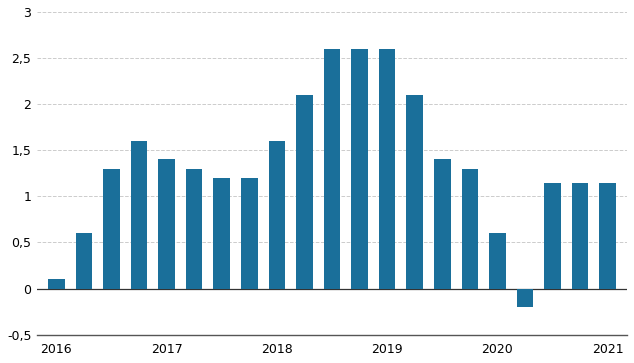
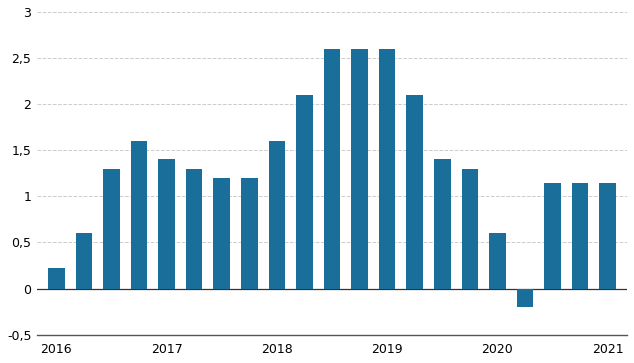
2016: 0,10 -> 0,22
